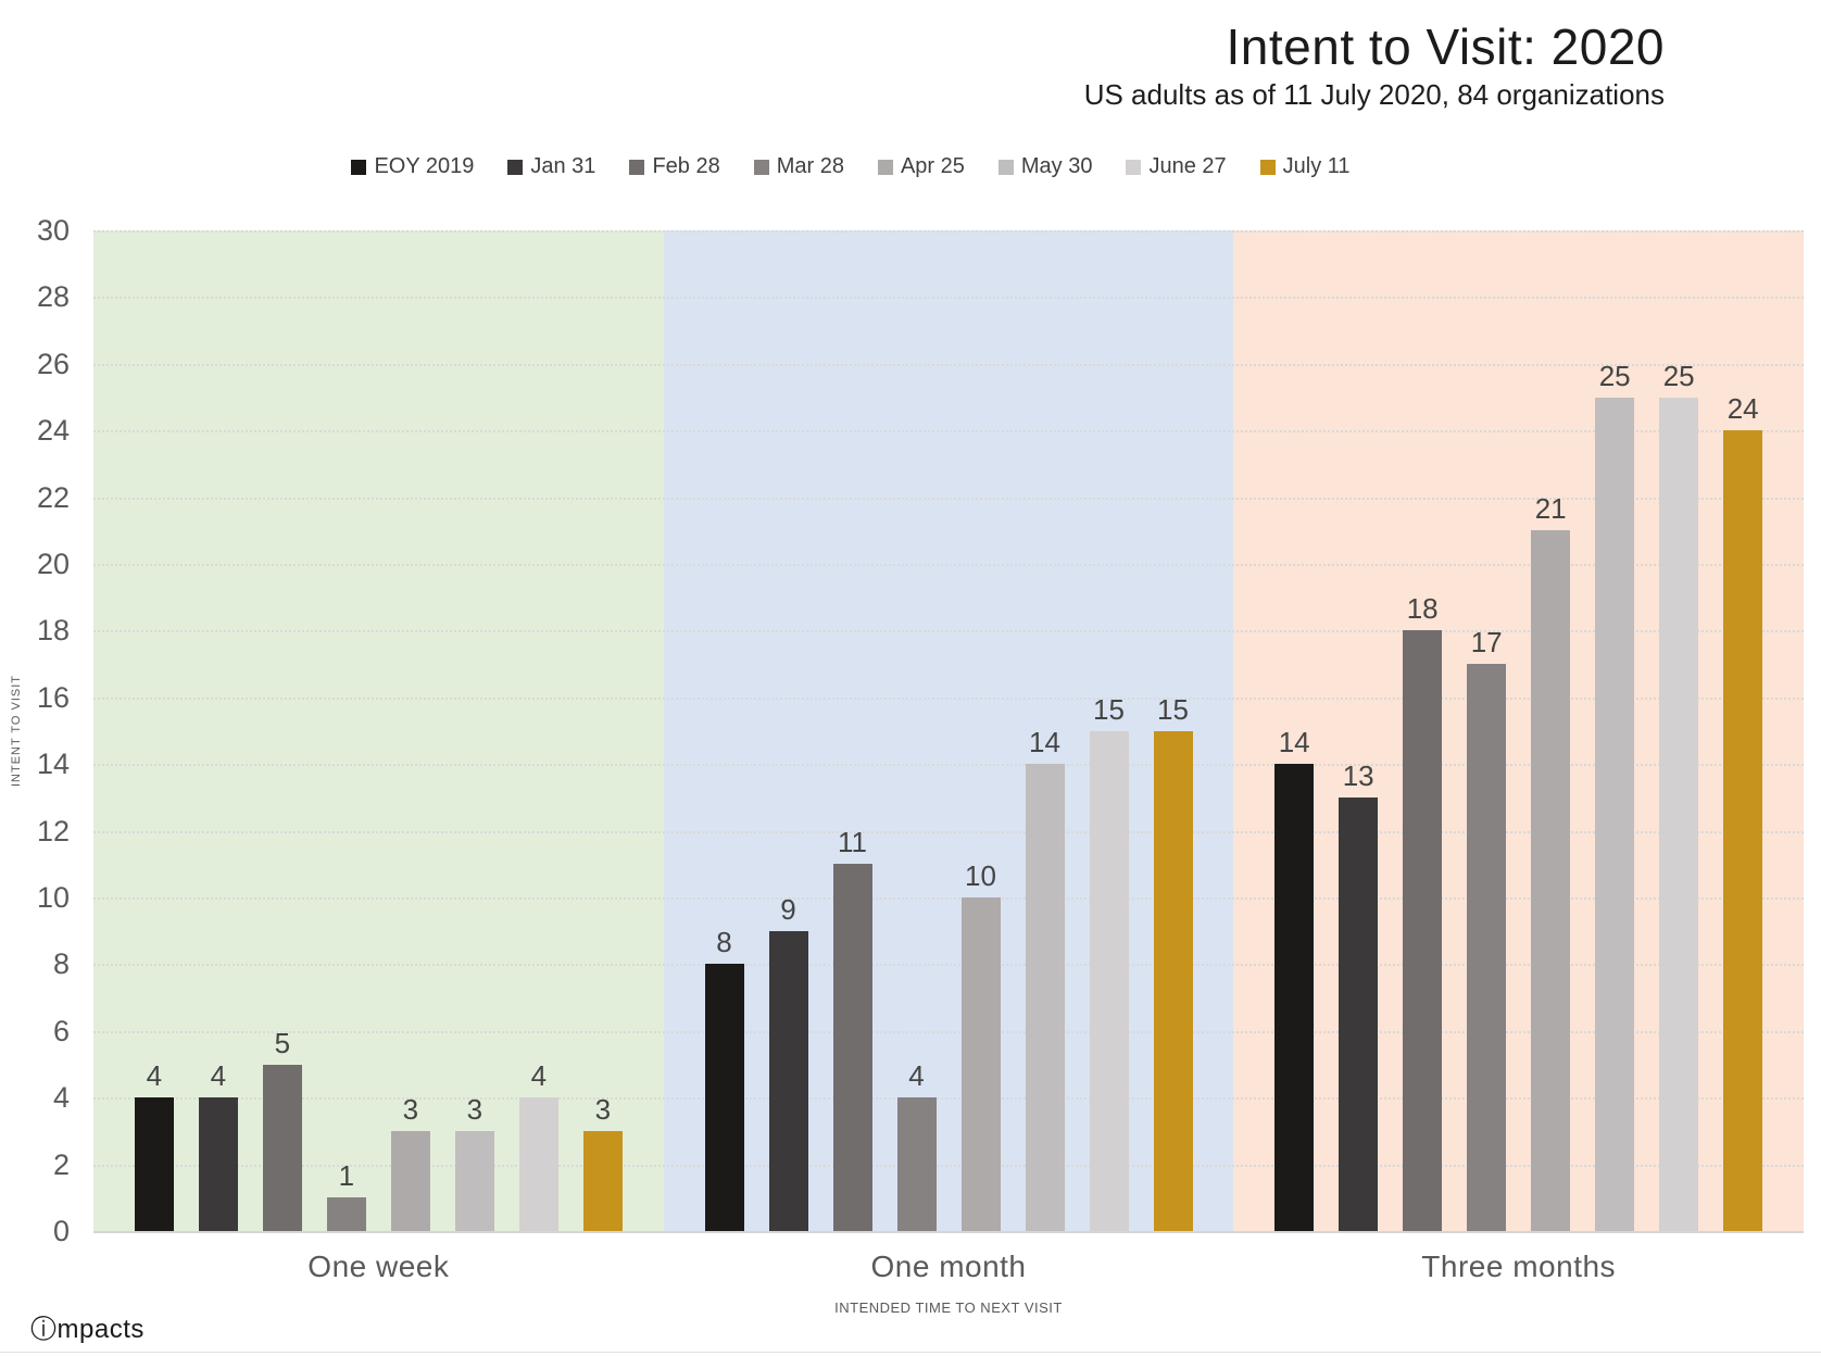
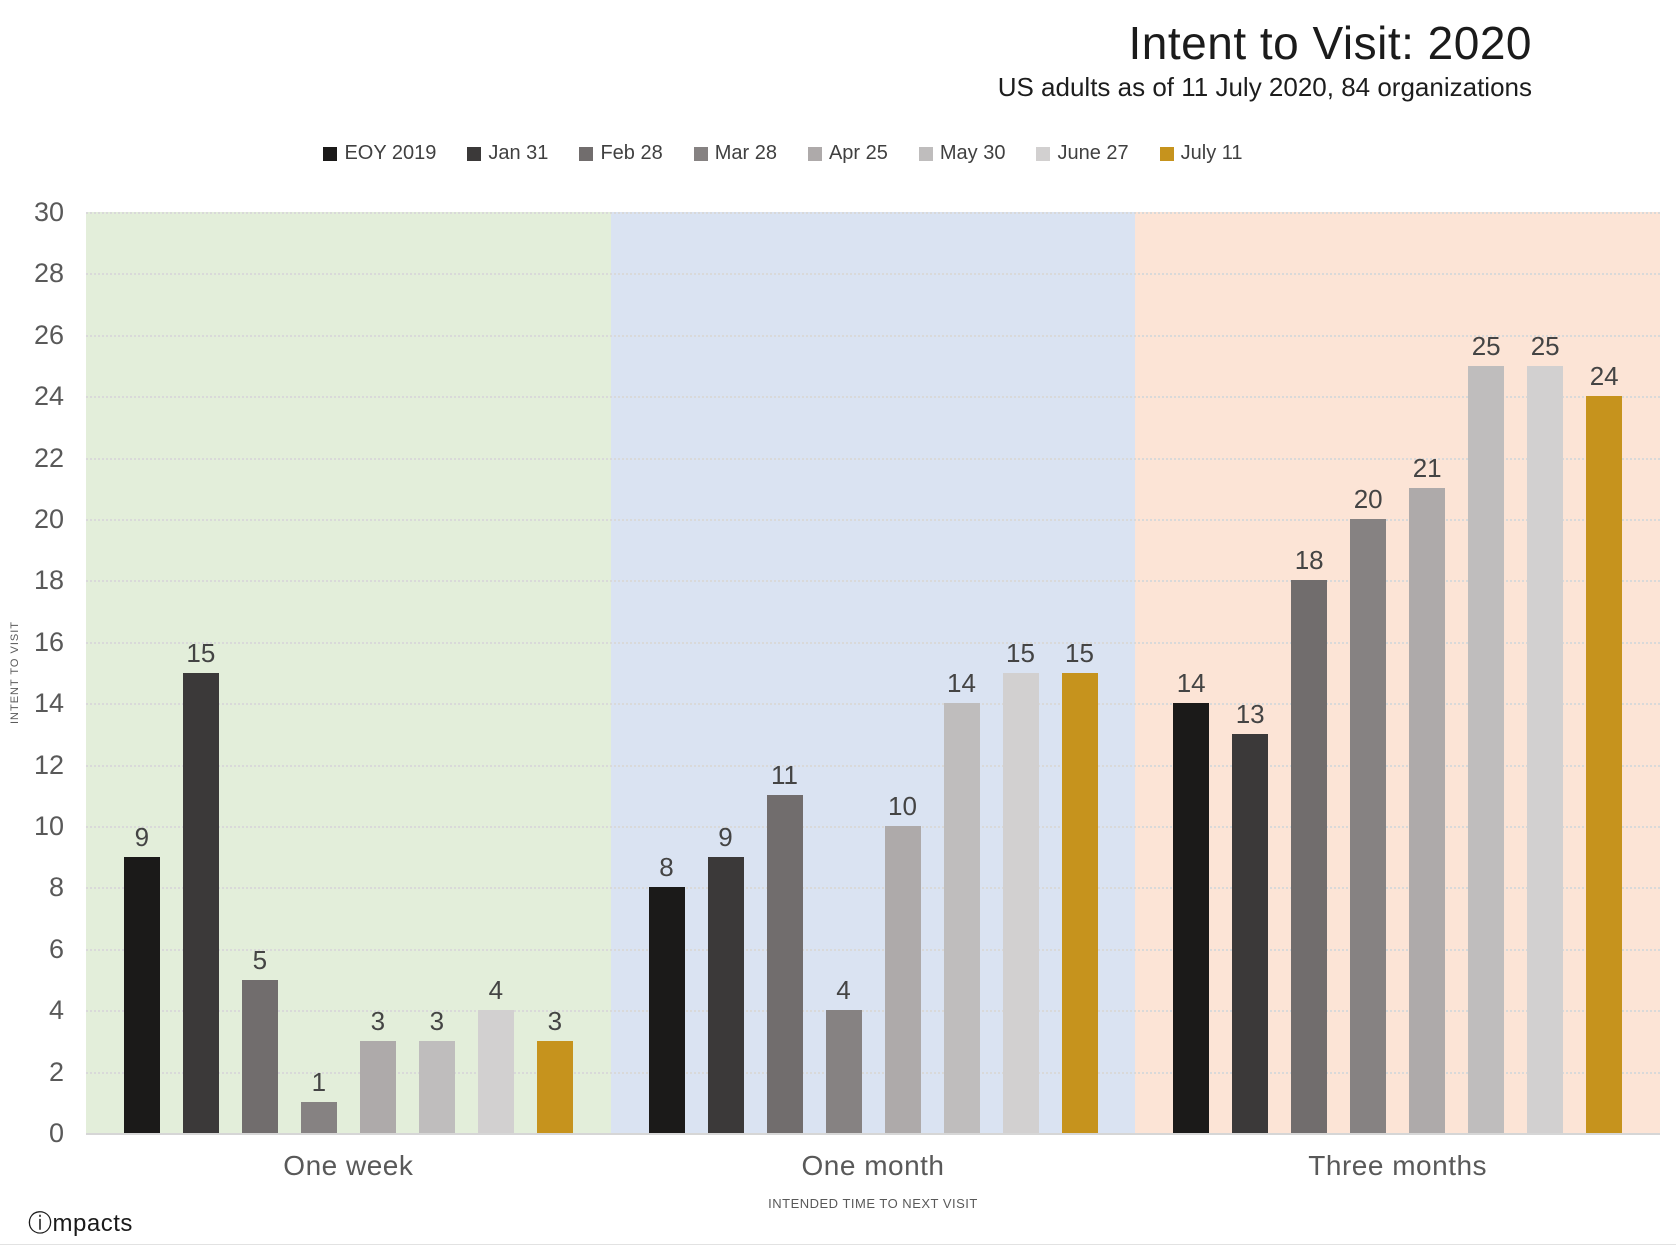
EOY 2019/One week: 4 -> 9
Jan 31/One week: 4 -> 15
Mar 28/Three months: 17 -> 20
